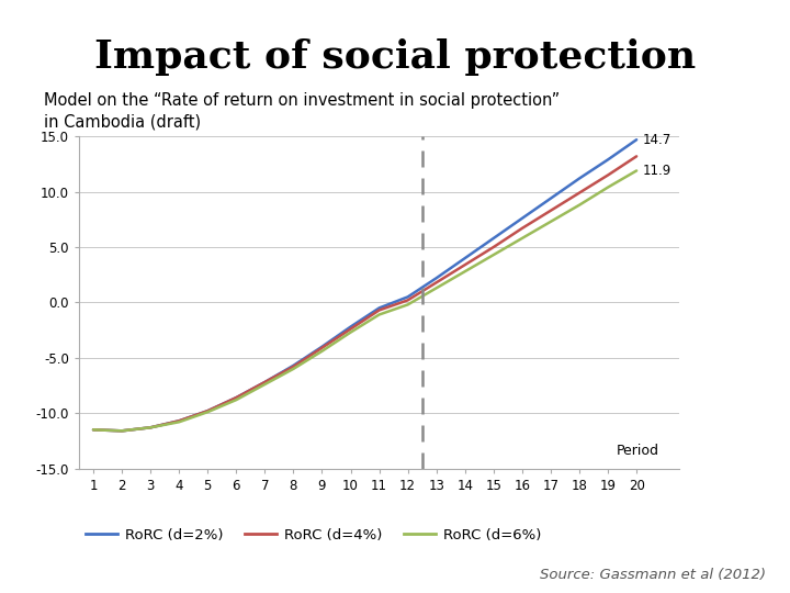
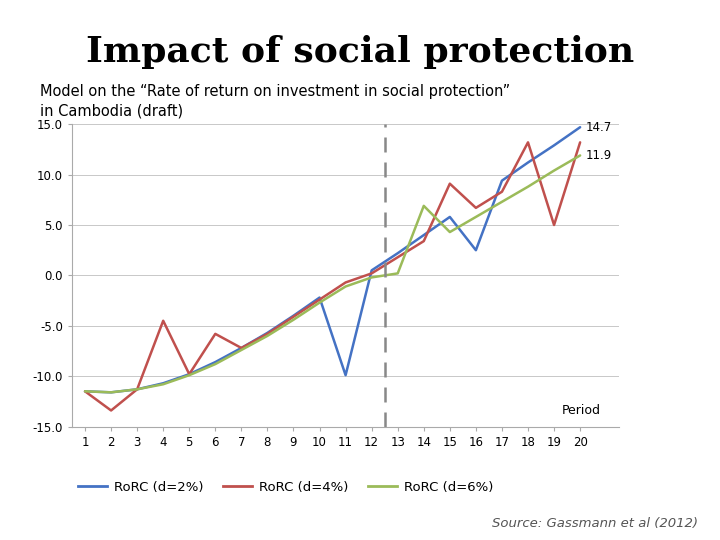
RoRC (d=4%)/2: -11.6 -> -13.4
RoRC (d=4%)/4: -10.7 -> -4.5
RoRC (d=4%)/6: -8.6 -> -5.8
RoRC (d=2%)/11: -0.5 -> -9.9
RoRC (d=6%)/13: 1.3 -> 0.2
RoRC (d=6%)/14: 2.8 -> 6.9
RoRC (d=4%)/15: 5.0 -> 9.1
RoRC (d=2%)/16: 7.6 -> 2.5
RoRC (d=4%)/18: 9.9 -> 13.2
RoRC (d=4%)/19: 11.5 -> 5.0
